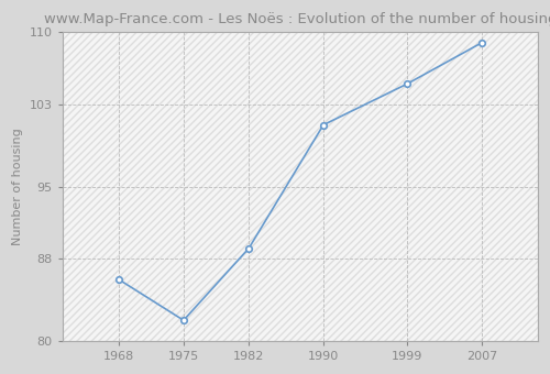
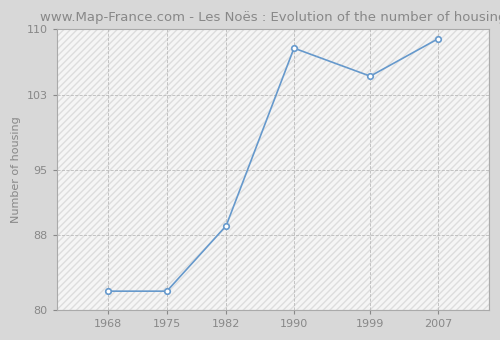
1968: 86 -> 82
1990: 101 -> 108
